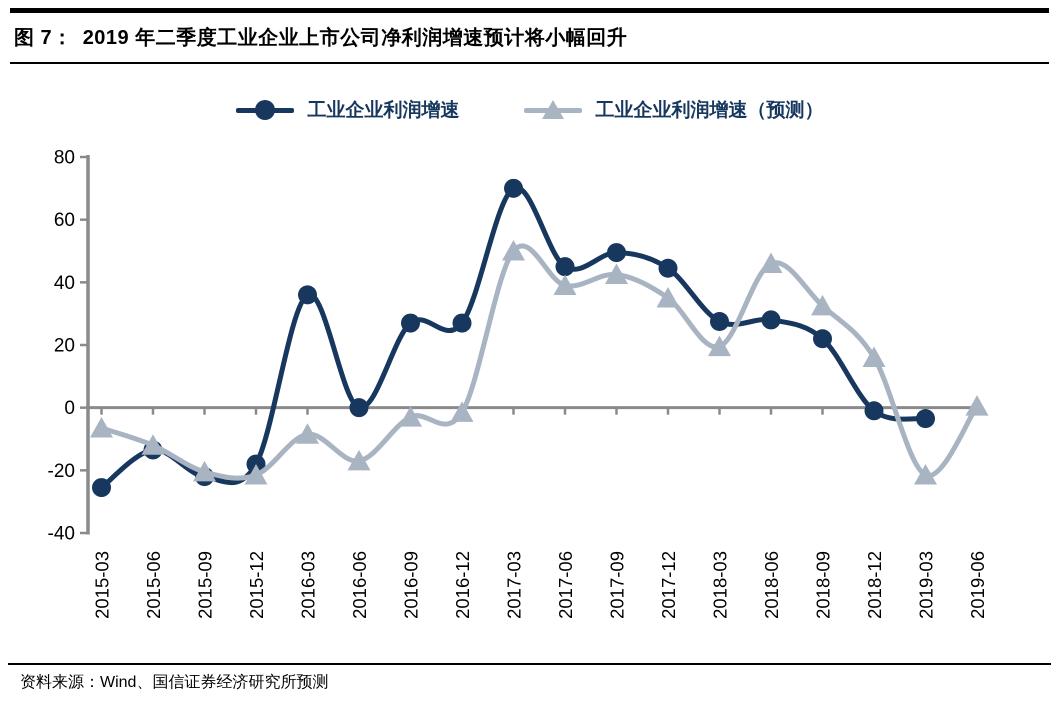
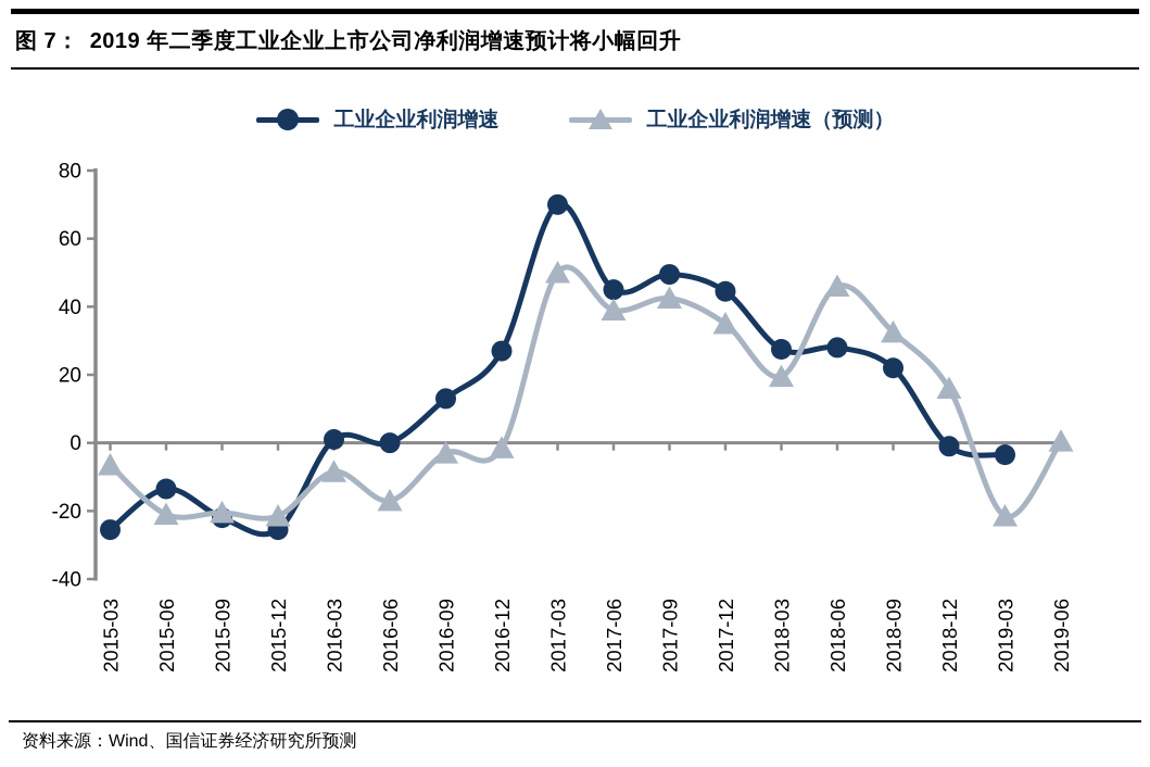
工业企业利润增速（预测）/2015-06: -12 -> -21
工业企业利润增速/2015-12: -18 -> -26
工业企业利润增速/2016-03: 36 -> 1
工业企业利润增速/2016-09: 27 -> 13
